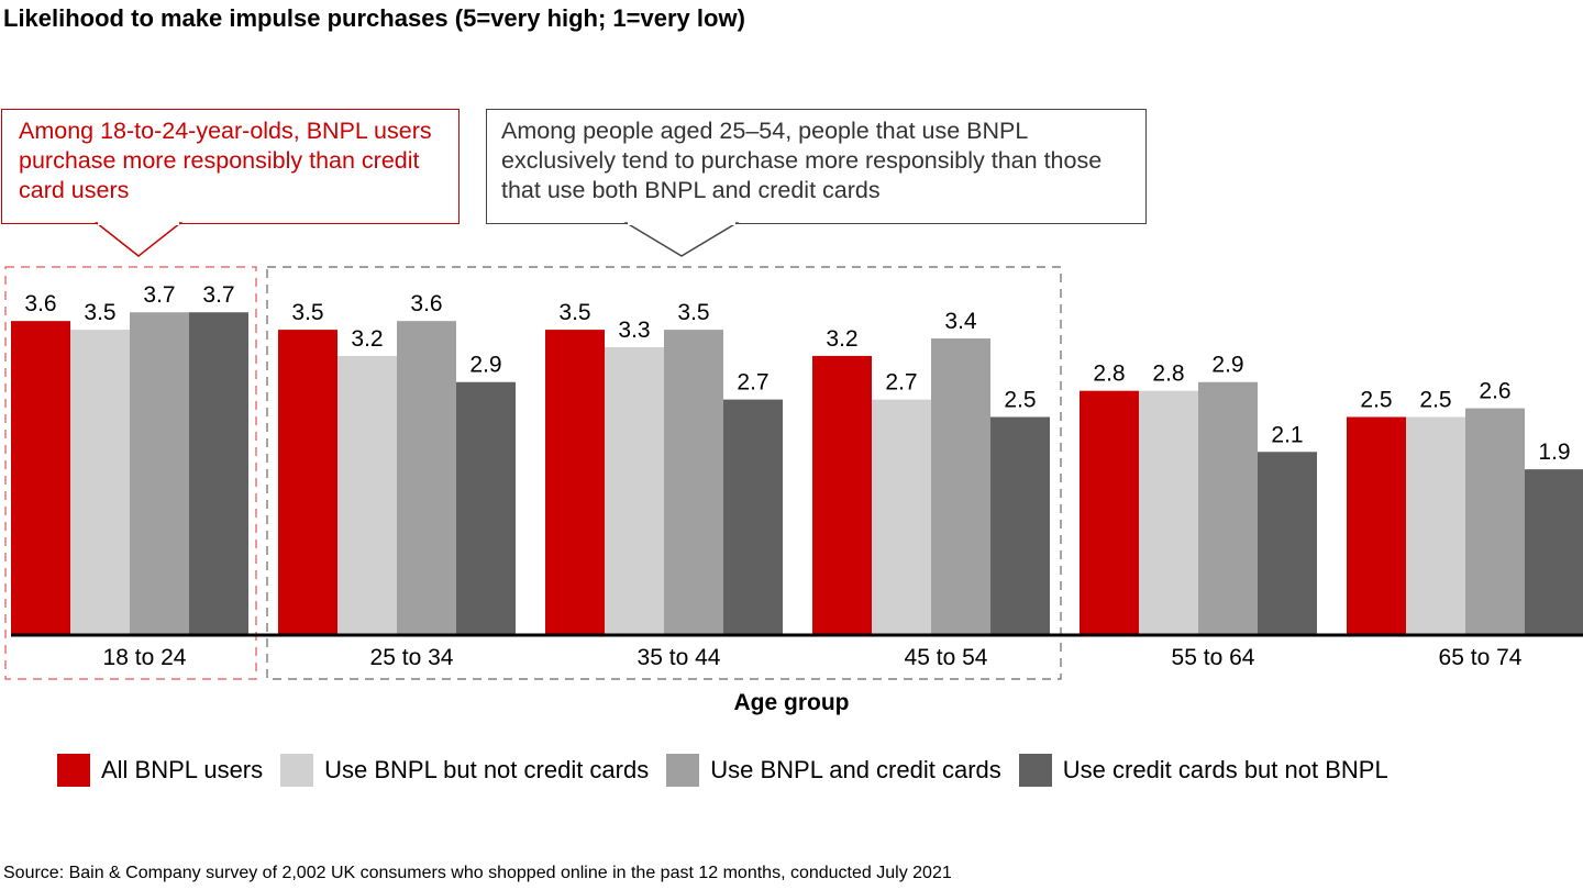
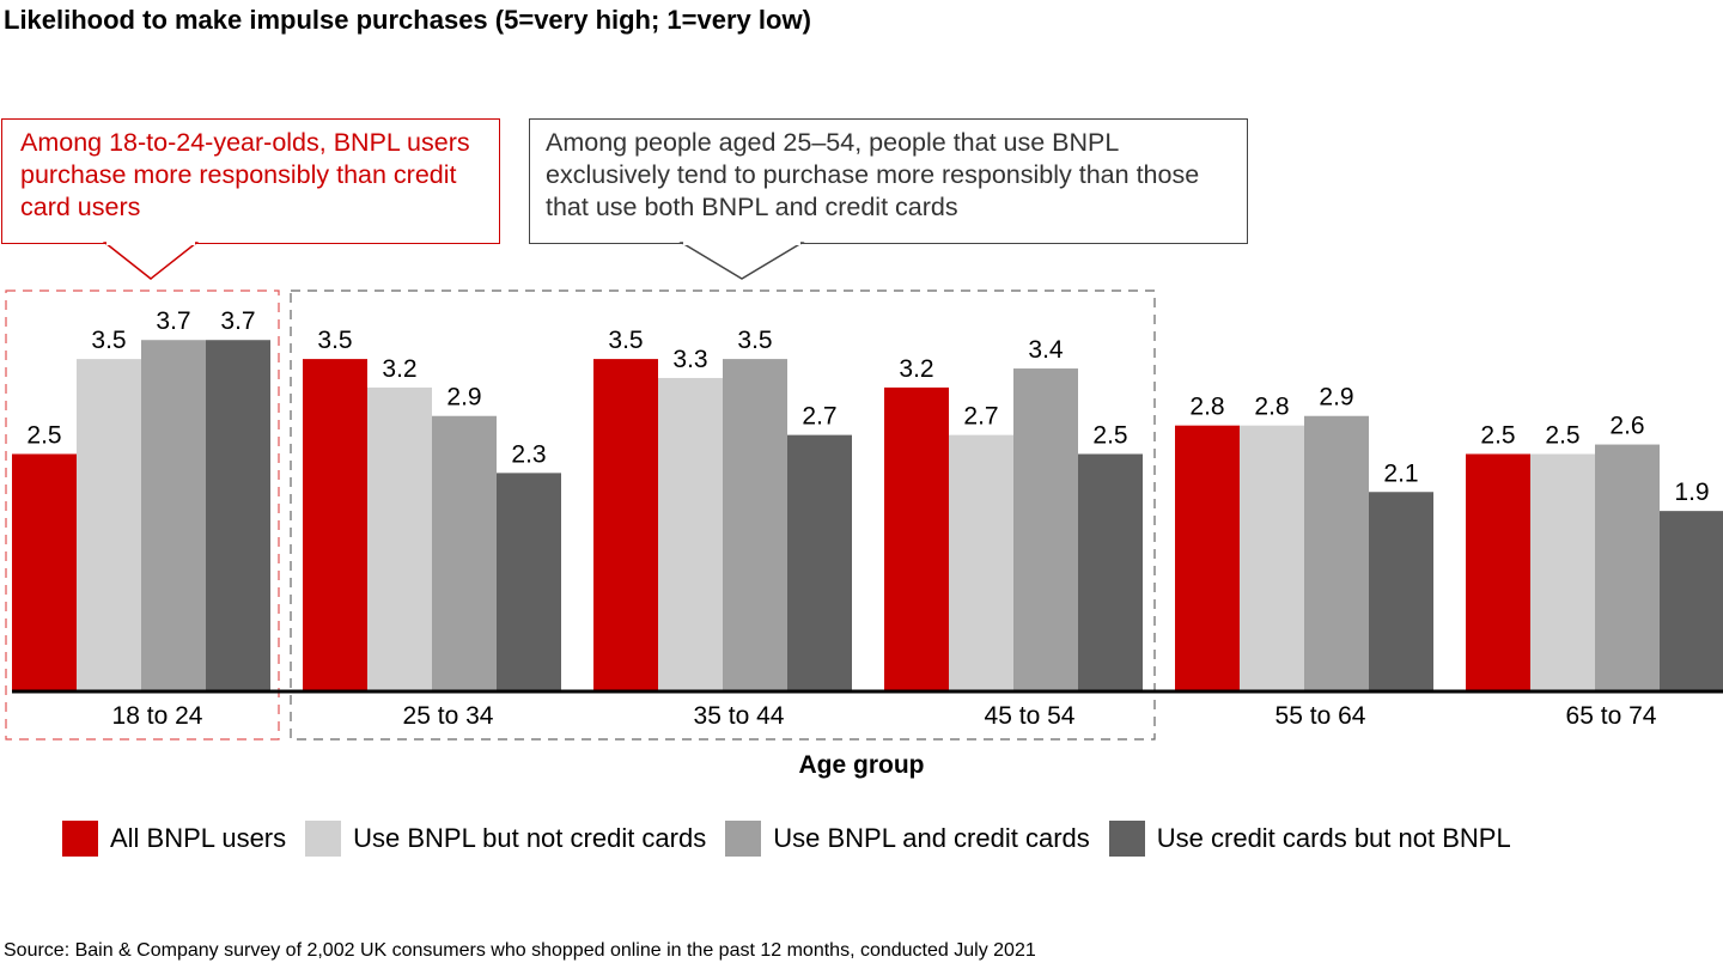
All BNPL users/18 to 24: 3.6 -> 2.5
Use BNPL and credit cards/25 to 34: 3.6 -> 2.9
Use credit cards but not BNPL/25 to 34: 2.9 -> 2.3
